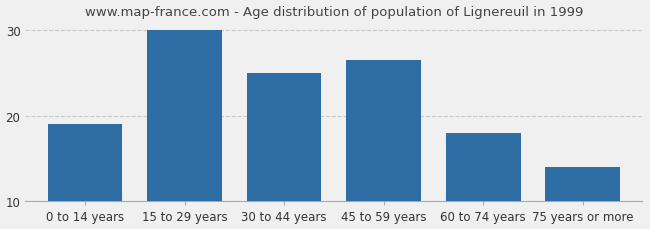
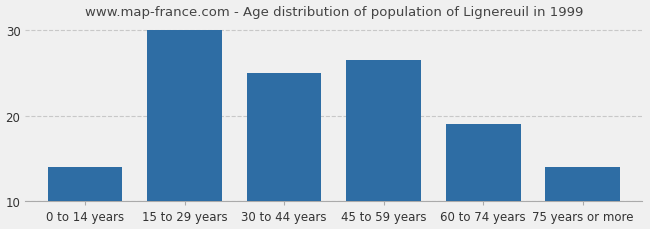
0 to 14 years: 19.0 -> 14.0
60 to 74 years: 18.0 -> 19.0
